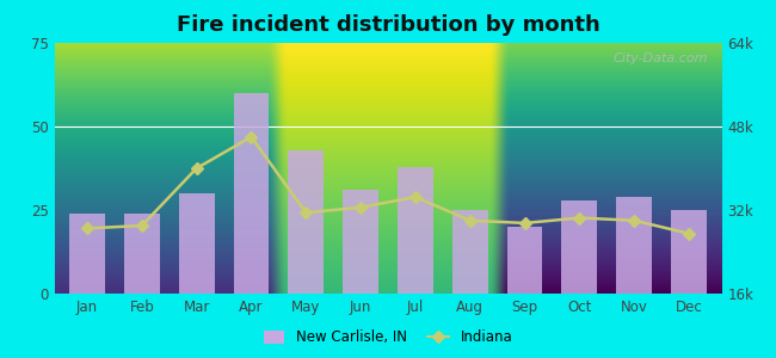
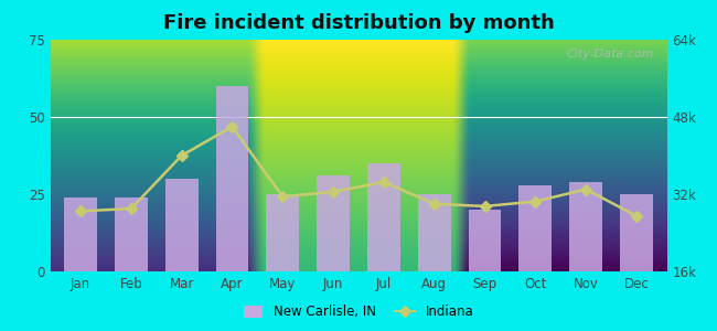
New Carlisle, IN/May: 43 -> 25
New Carlisle, IN/Jul: 38 -> 35
Indiana/Nov: 30.0k -> 33.0k
